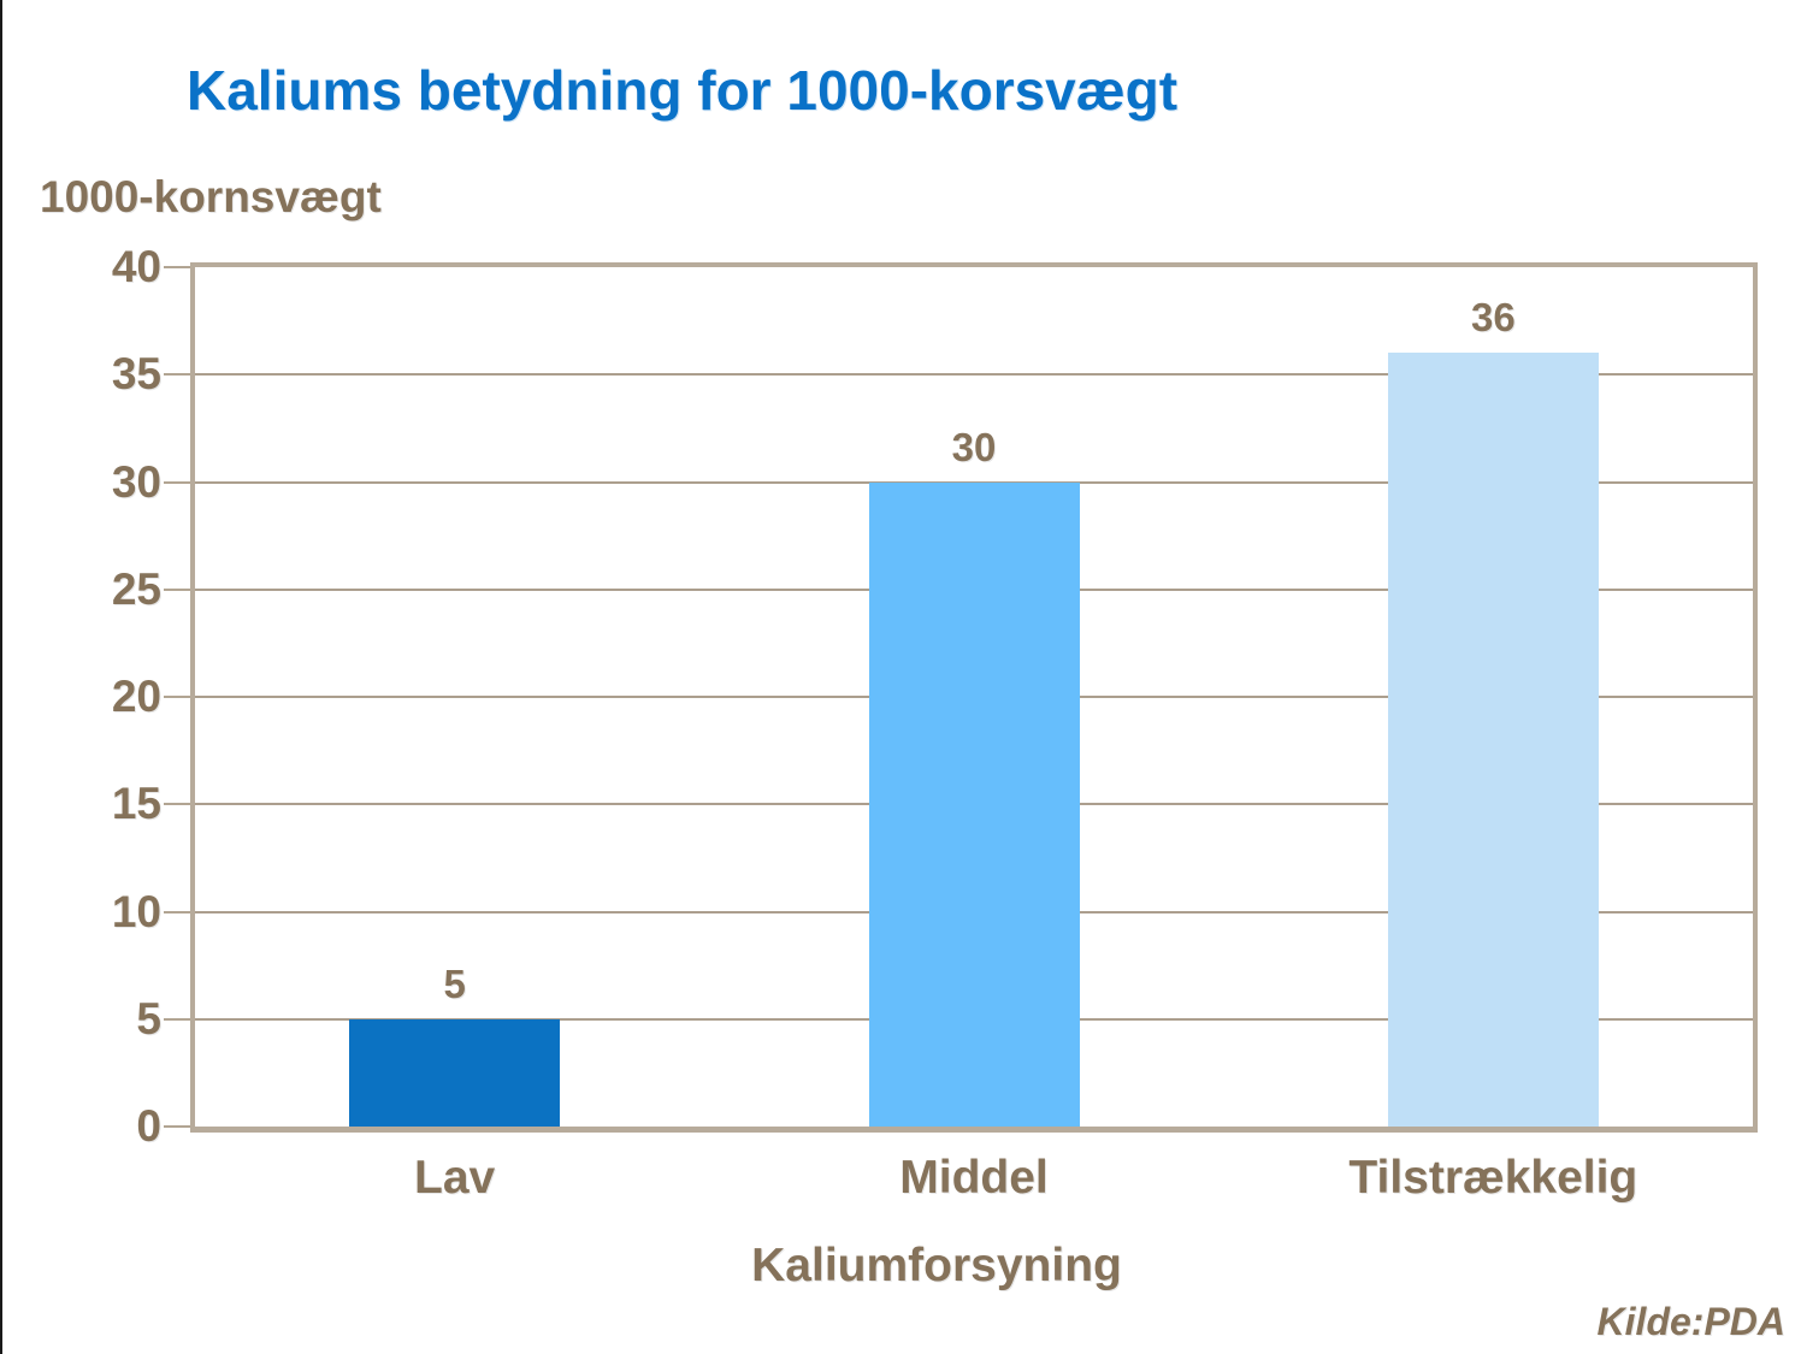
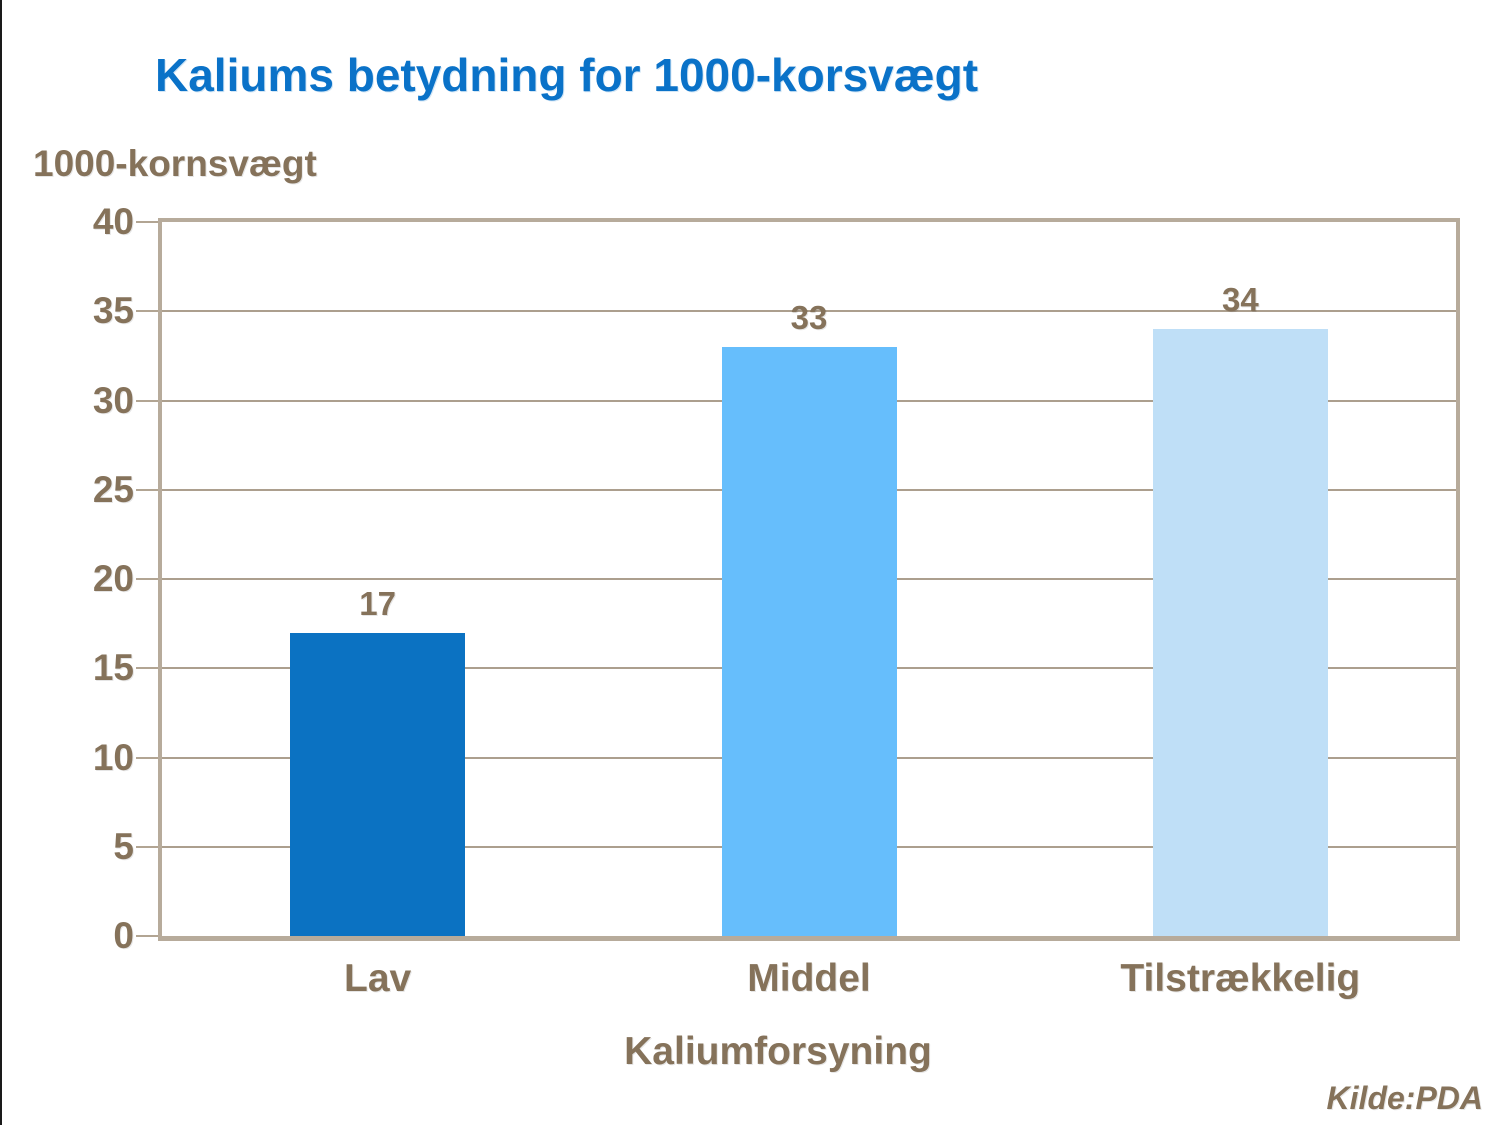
Lav: 5 -> 17
Middel: 30 -> 33
Tilstrækkelig: 36 -> 34
